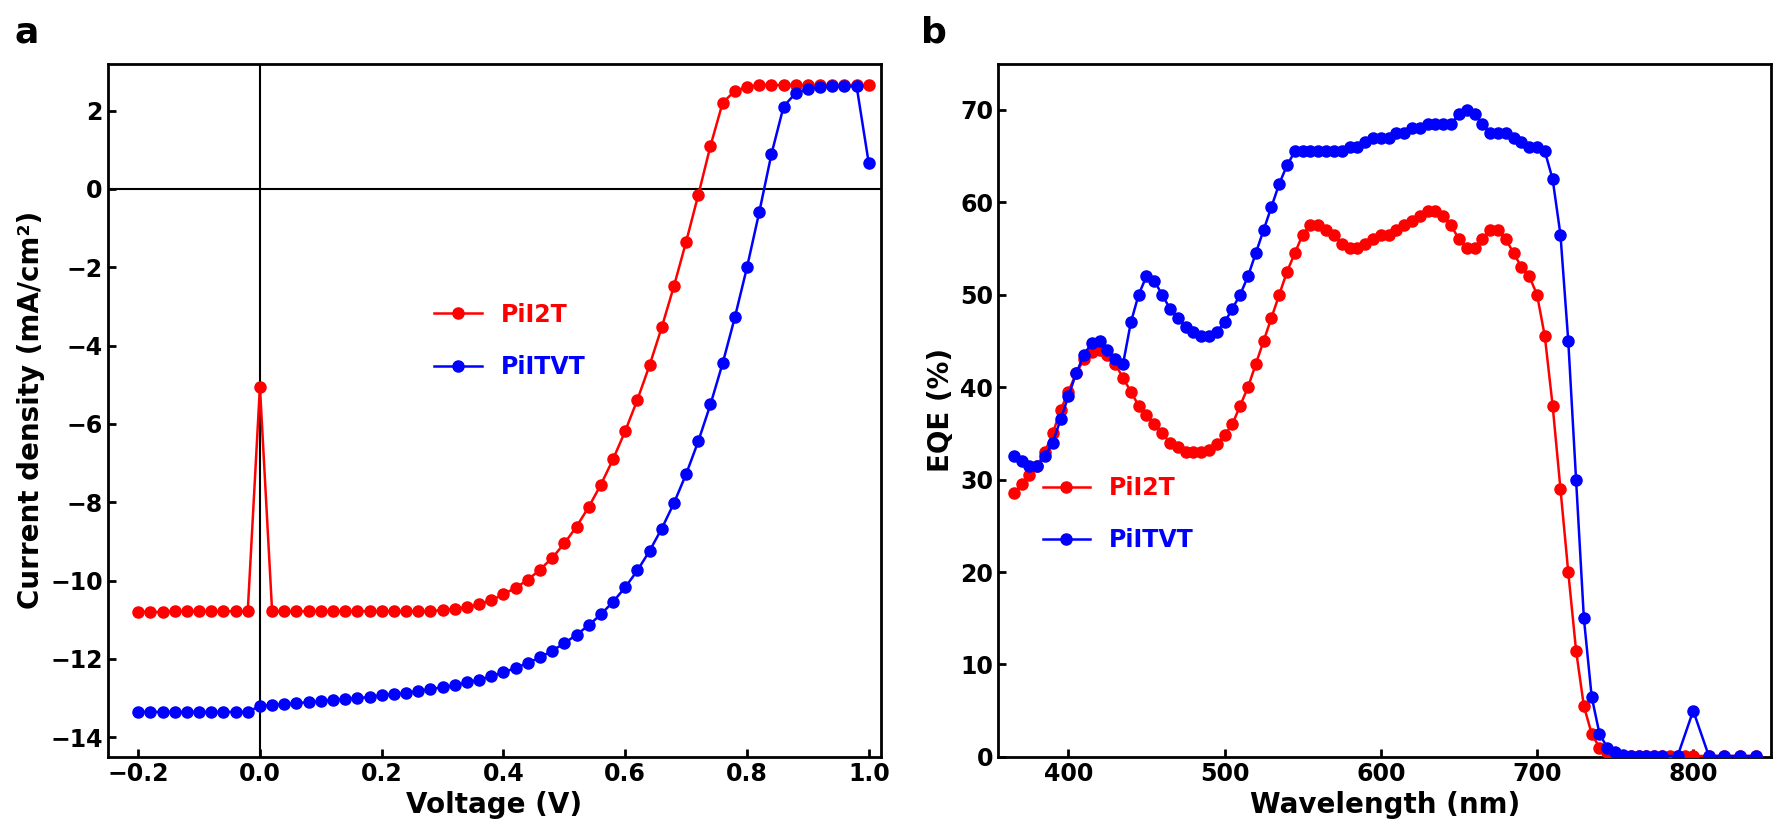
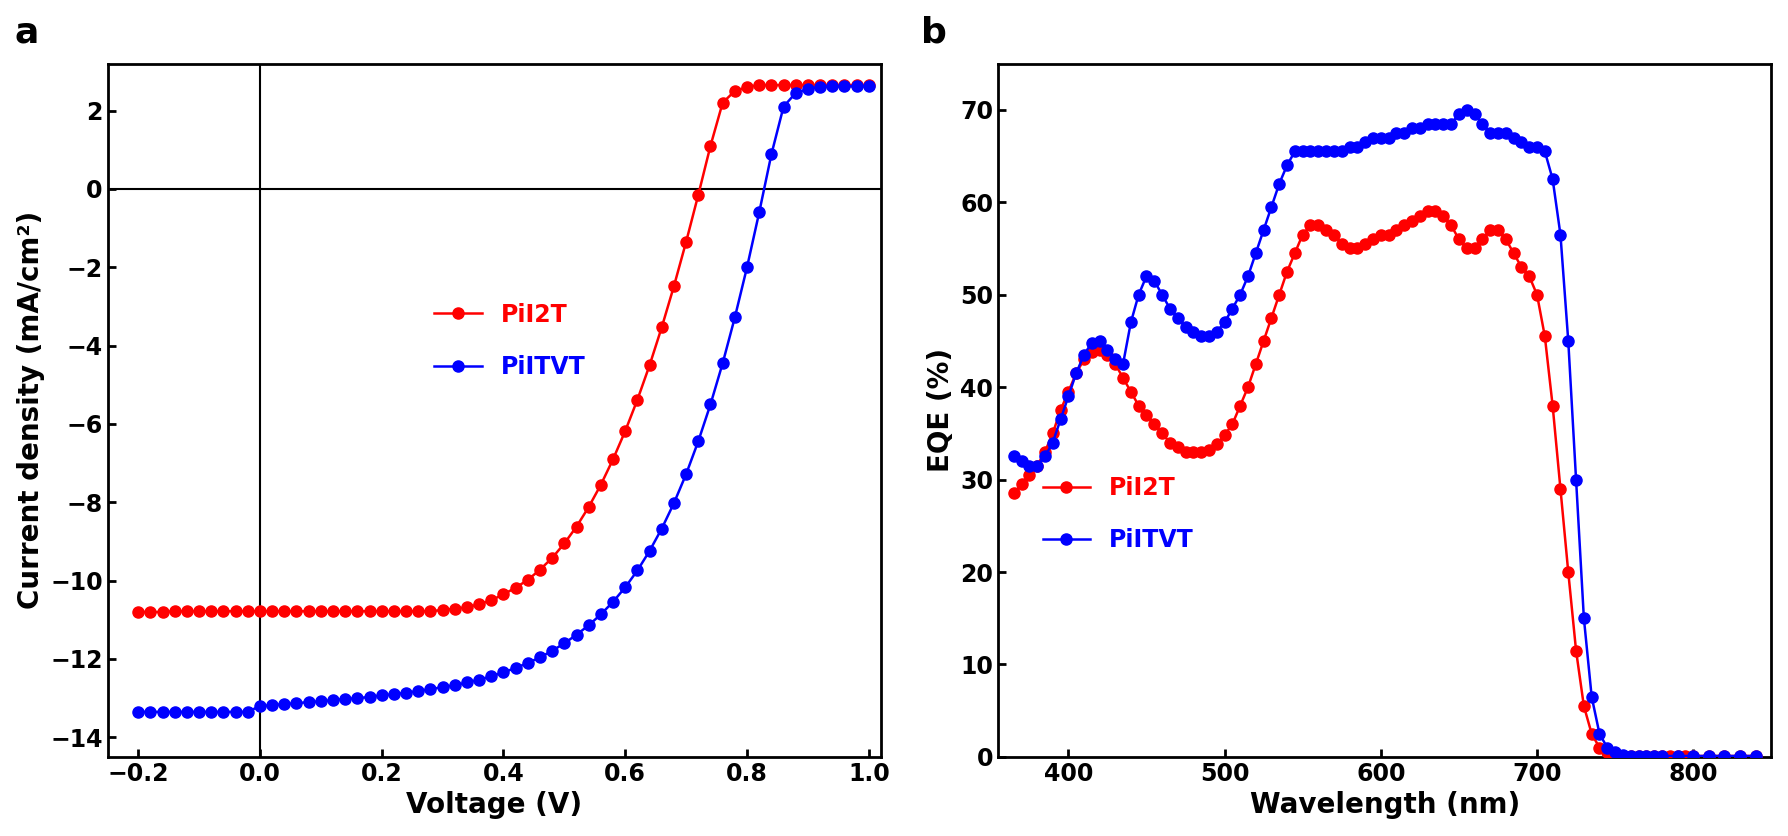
PiI2T/0.0: -5.05 -> -10.78
PiITVT/1.0: 0.65 -> 2.62
PiITVT/800: 5.0 -> 0.1
